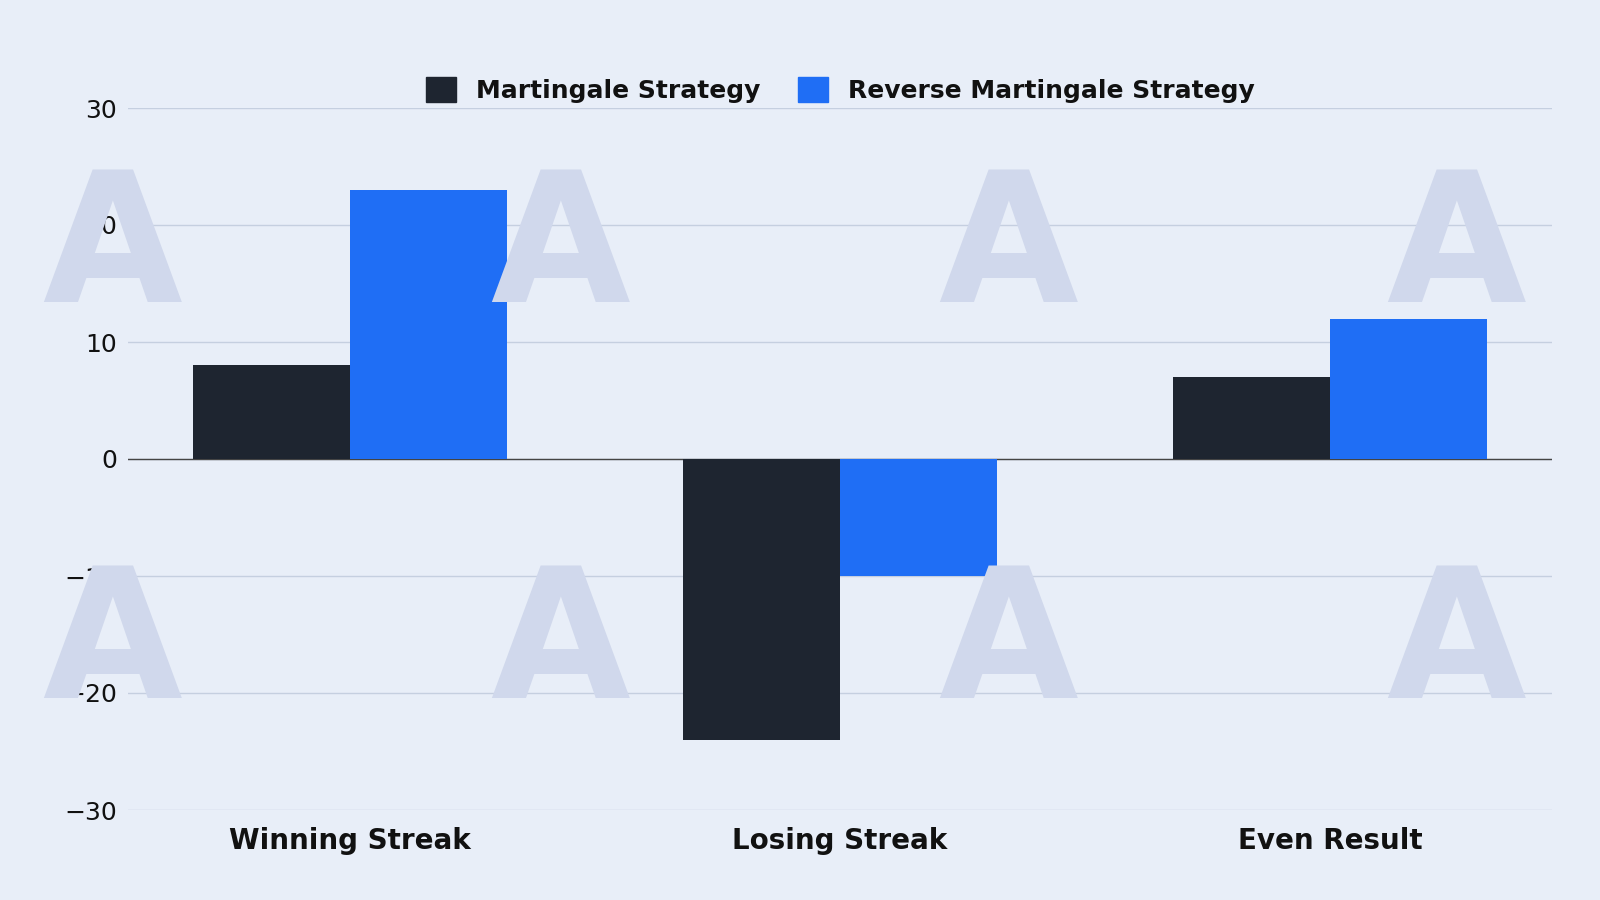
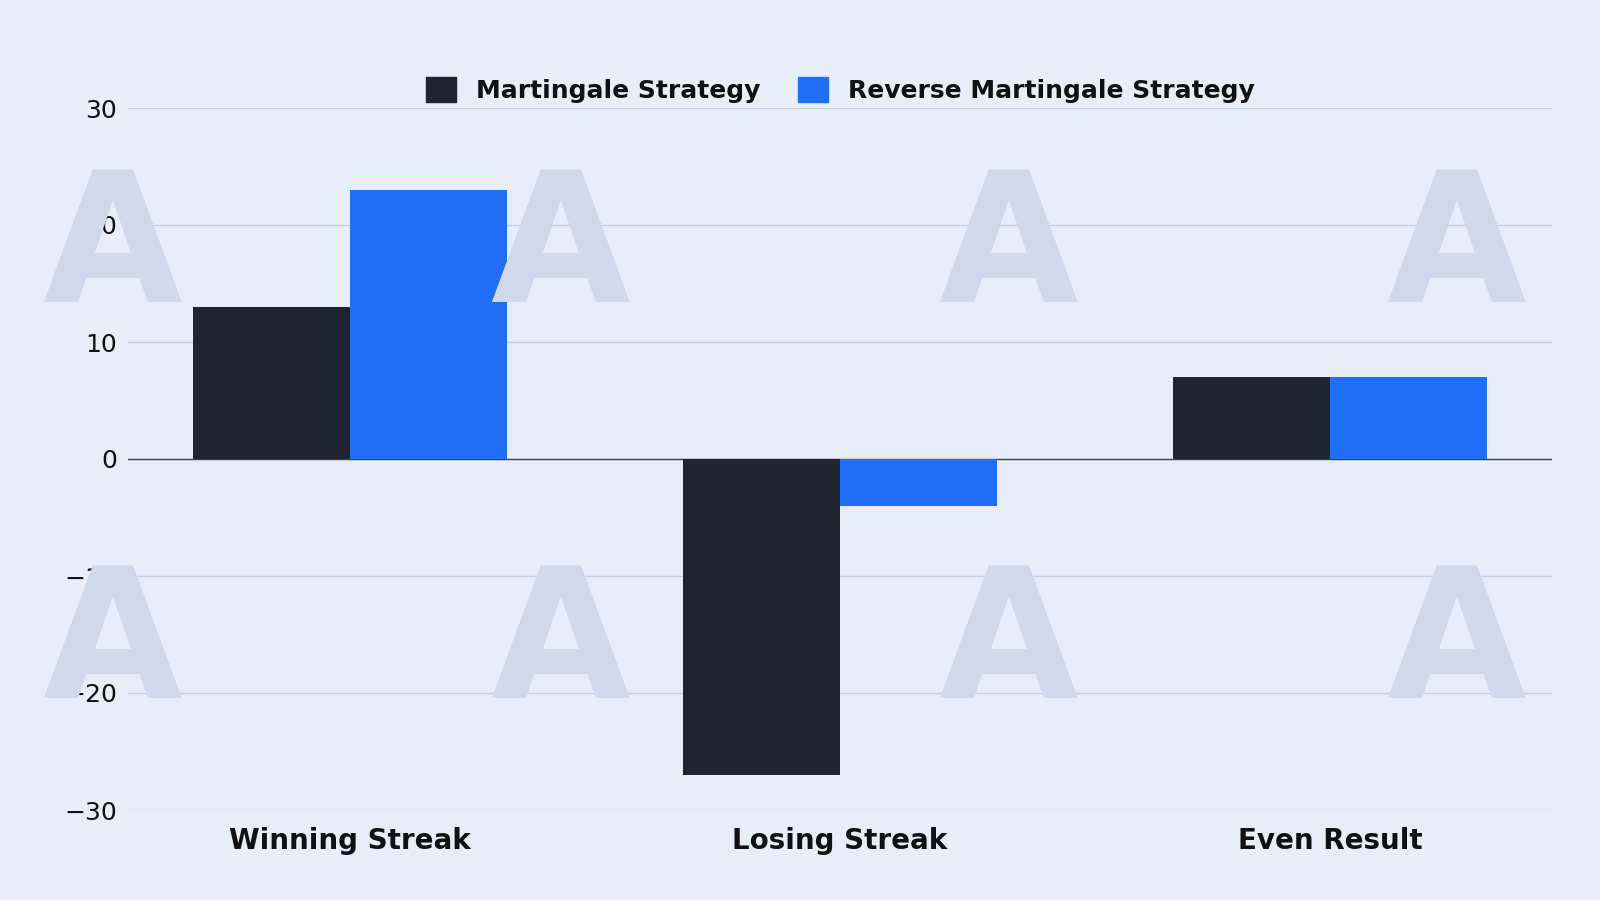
Martingale Strategy/Winning Streak: 8 -> 13
Martingale Strategy/Losing Streak: -24 -> -27
Reverse Martingale Strategy/Losing Streak: -10 -> -4
Reverse Martingale Strategy/Even Result: 12 -> 7
